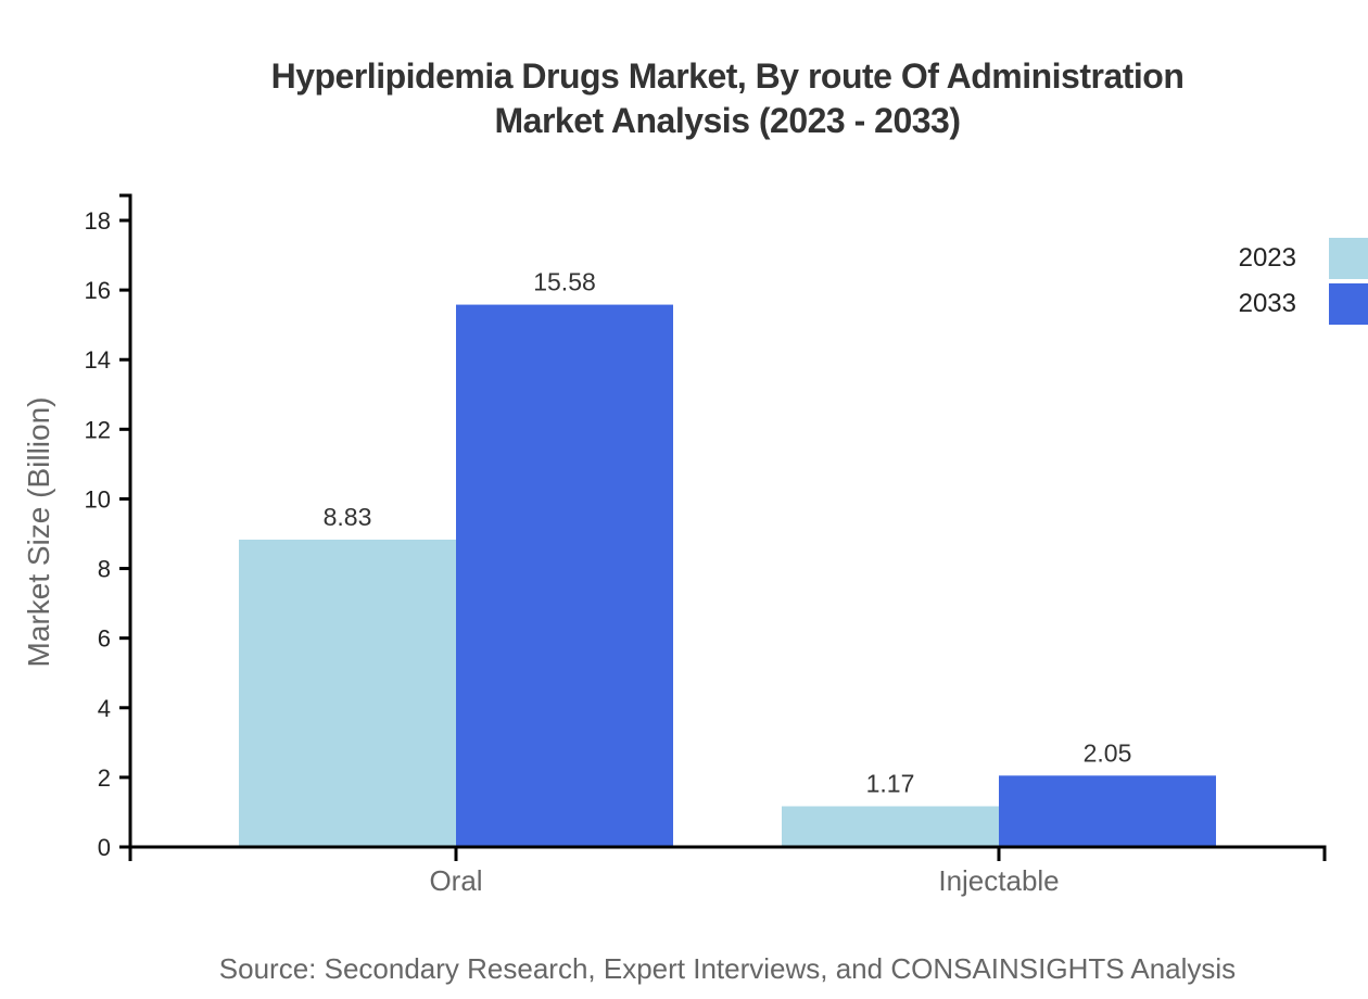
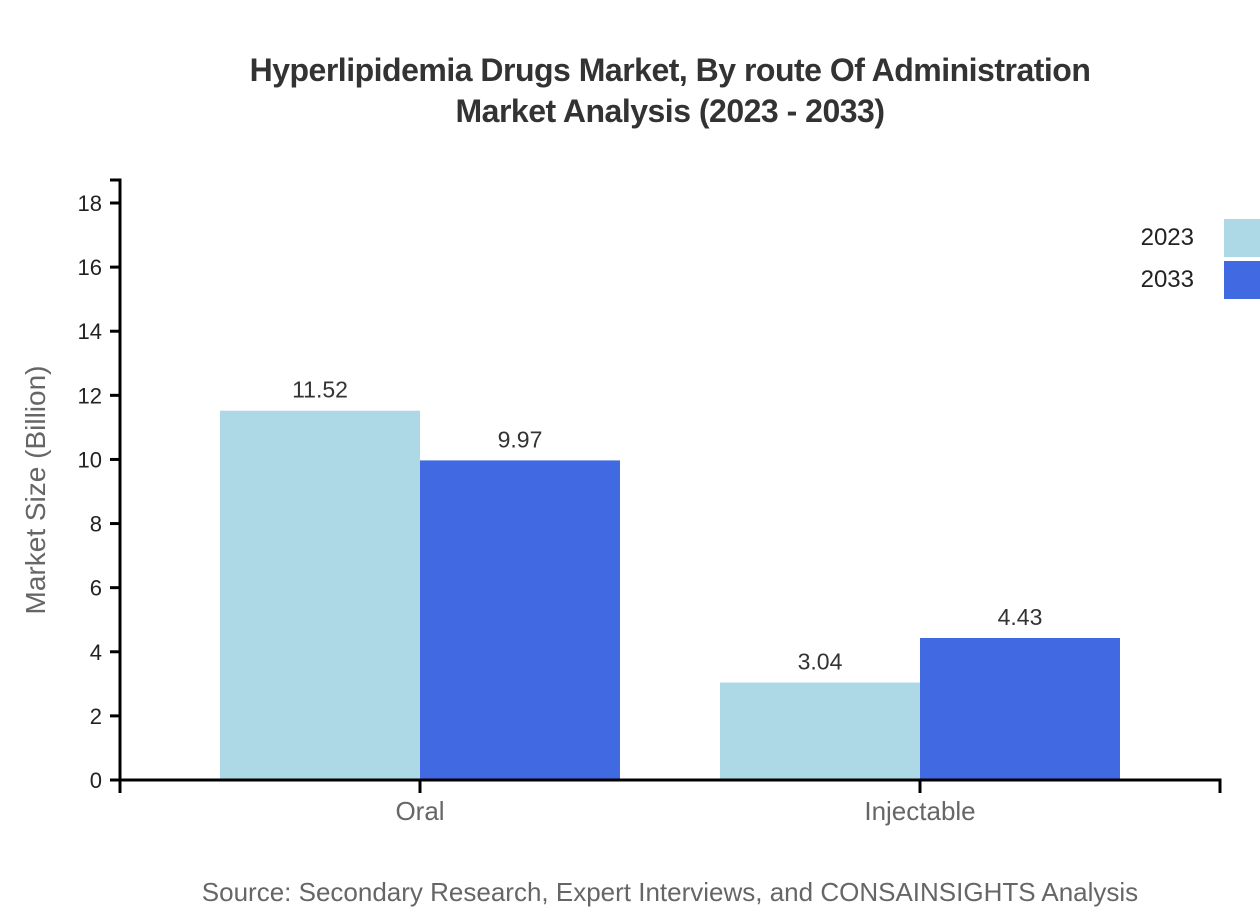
2023/Oral: 8.83 -> 11.52
2033/Oral: 15.58 -> 9.97
2023/Injectable: 1.17 -> 3.04
2033/Injectable: 2.05 -> 4.43
